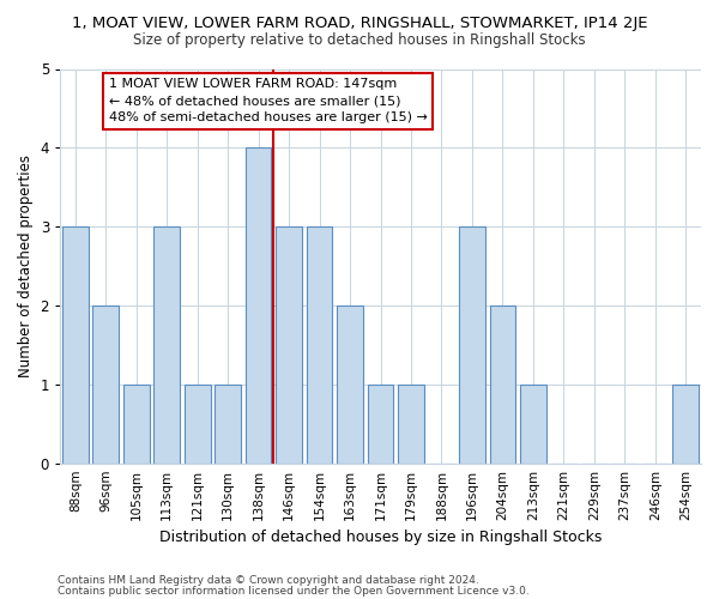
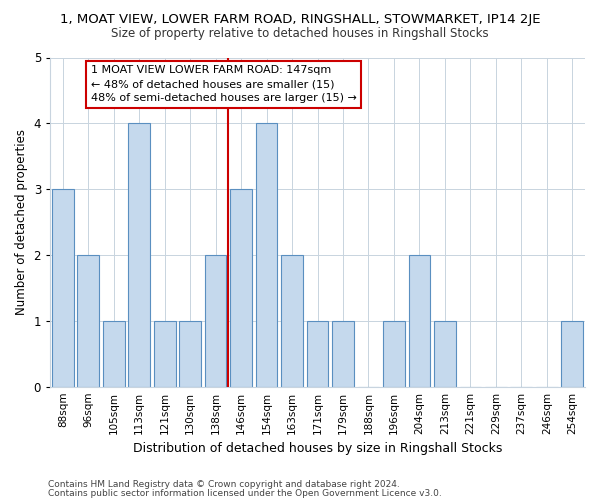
113sqm: 3 -> 4
138sqm: 4 -> 2
154sqm: 3 -> 4
196sqm: 3 -> 1
